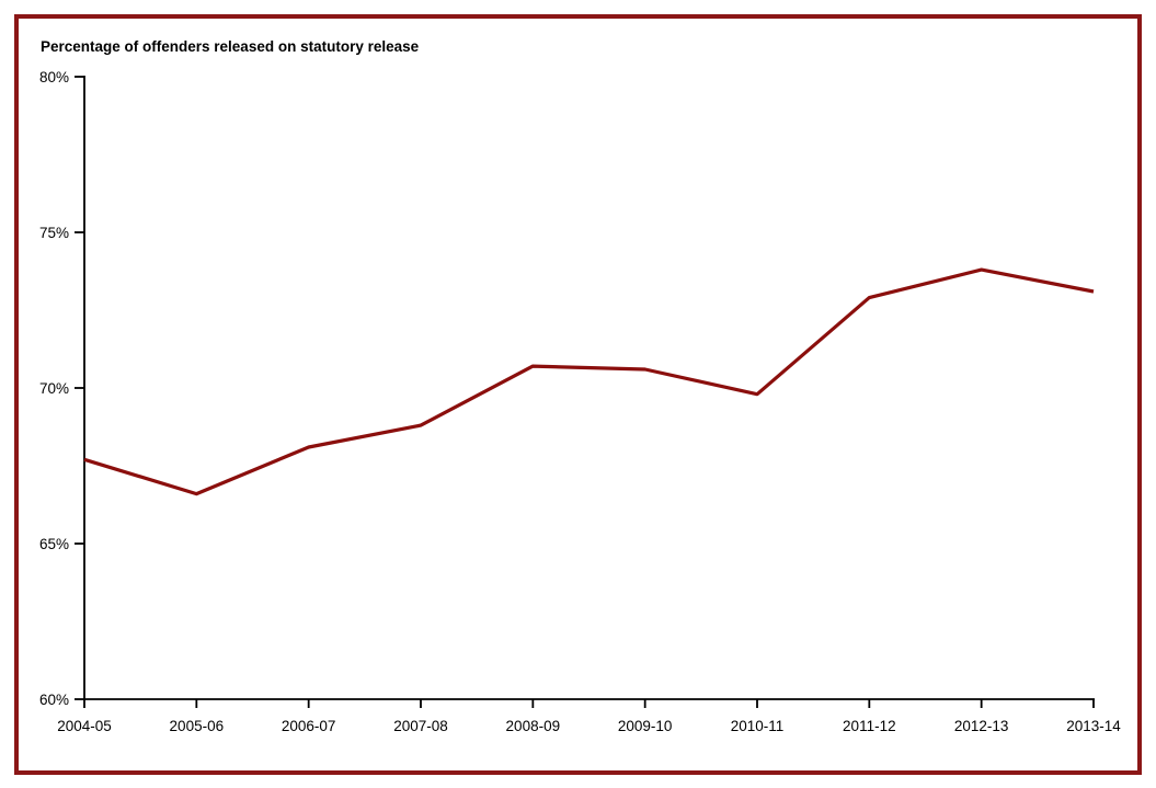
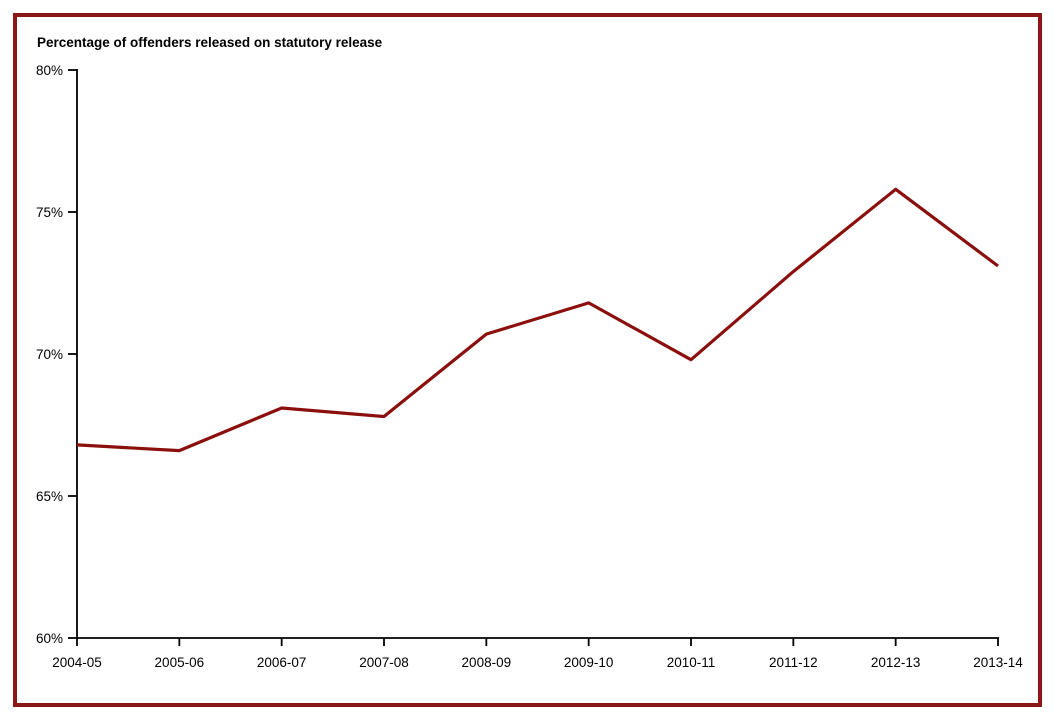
2004-05: 67.7% -> 66.8%
2007-08: 68.8% -> 67.8%
2009-10: 70.6% -> 71.8%
2012-13: 73.8% -> 75.8%
